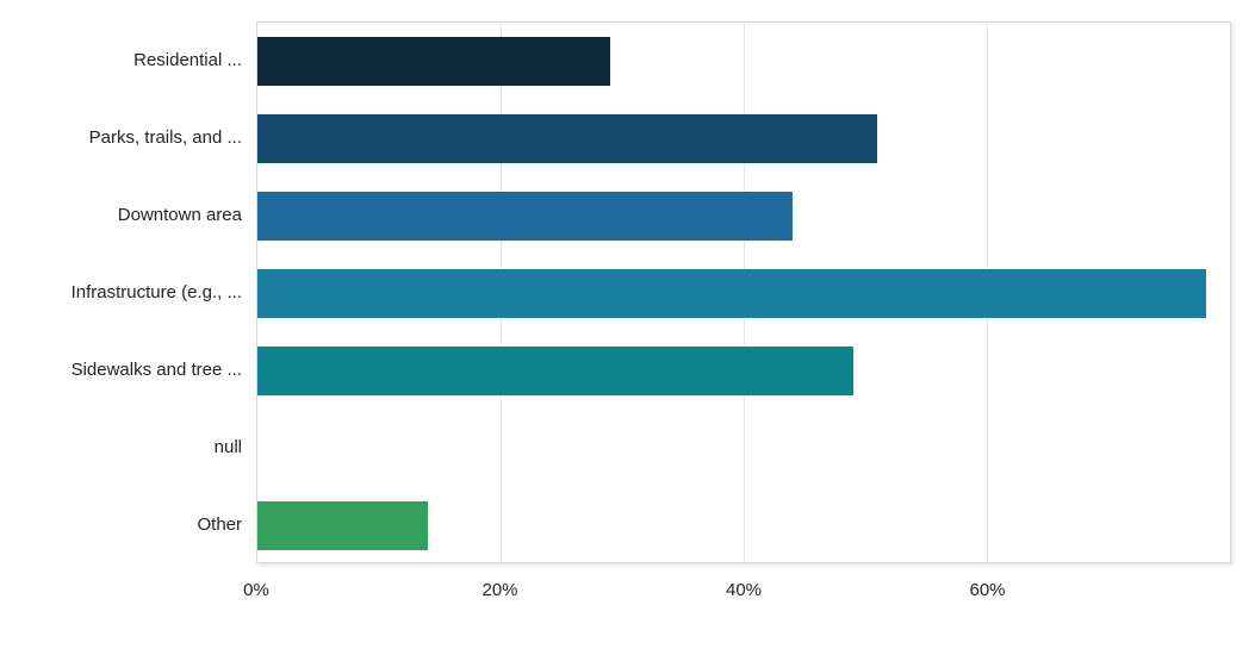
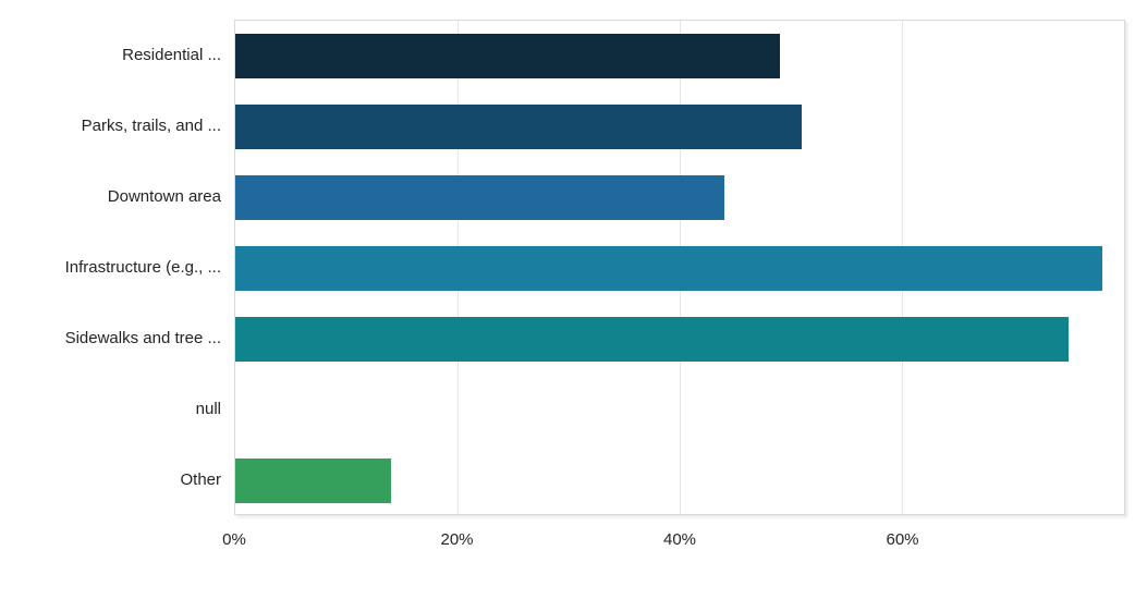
Residential ...: 29% -> 49%
Sidewalks and tree ...: 49% -> 75%
